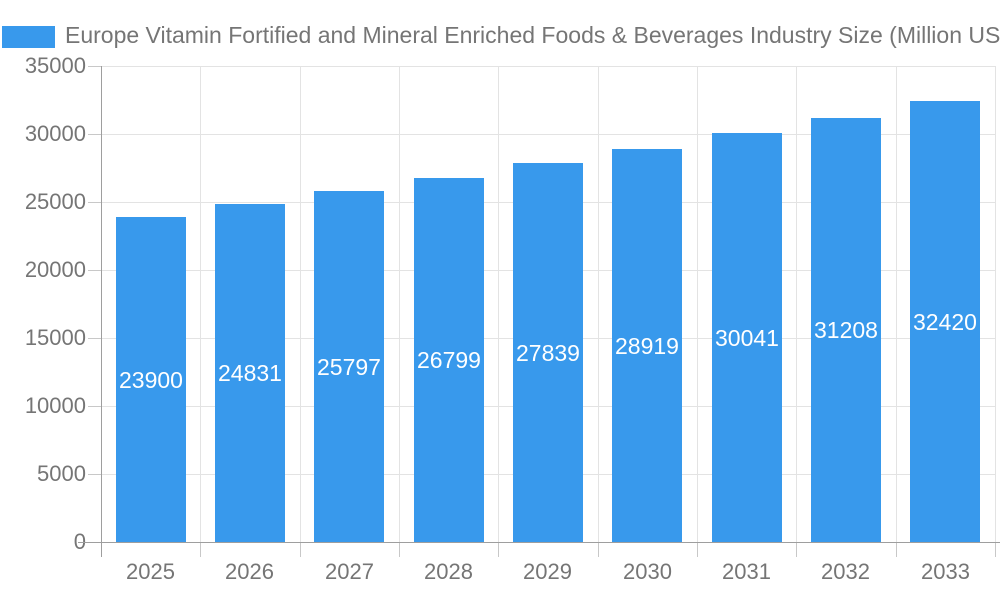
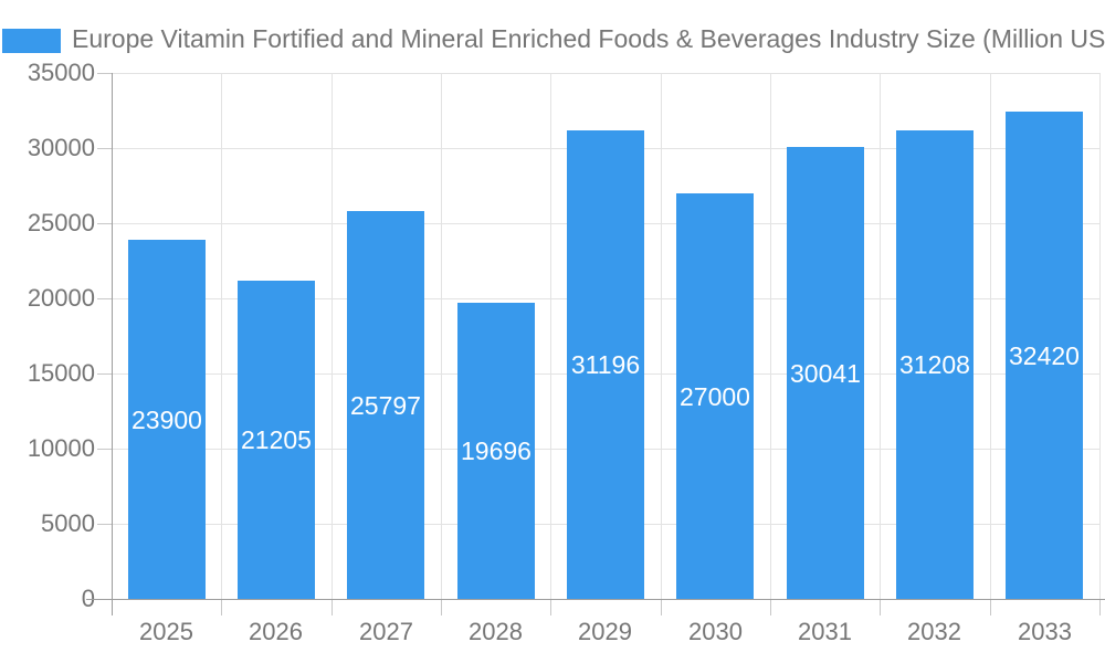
2026: 24831 -> 21205
2028: 26799 -> 19696
2029: 27839 -> 31196
2030: 28919 -> 27000
